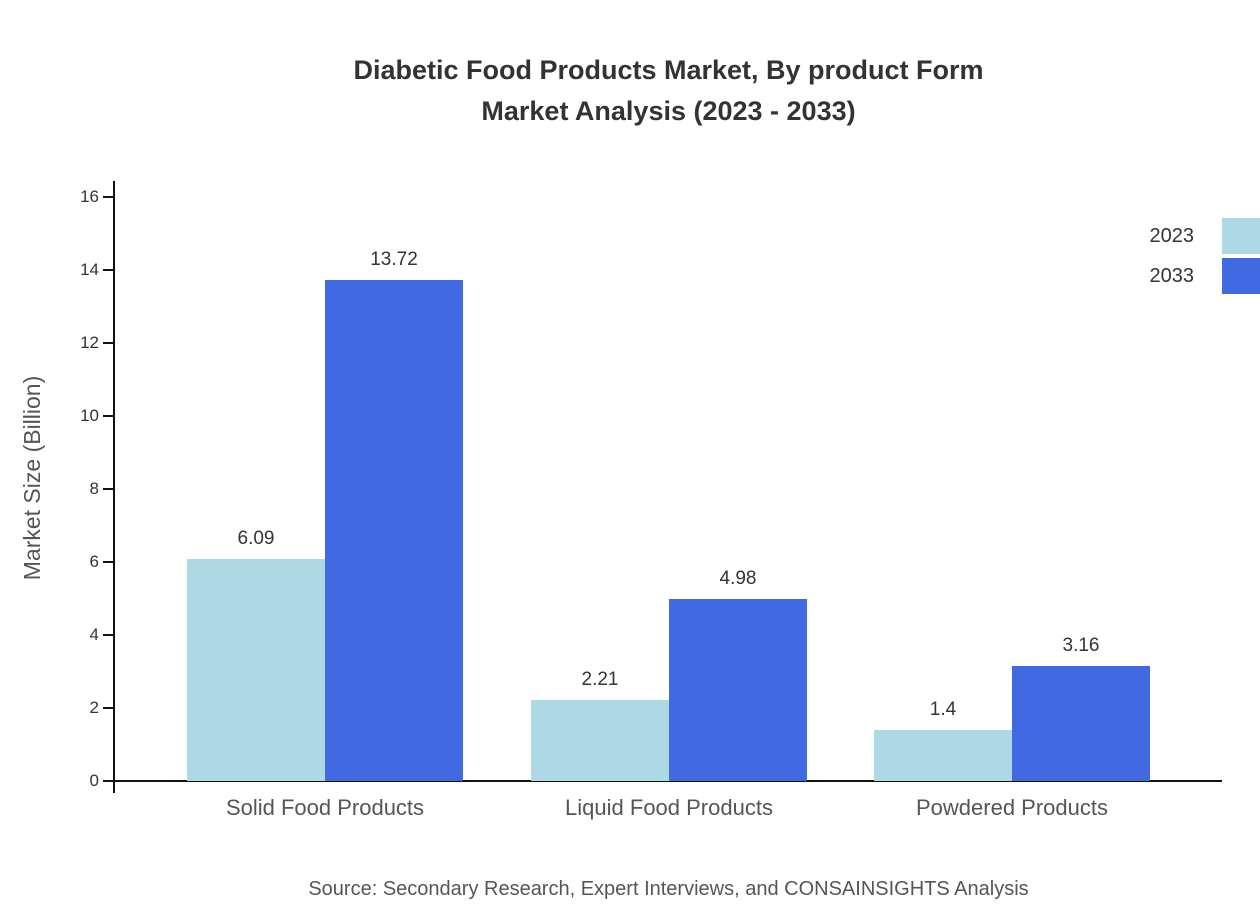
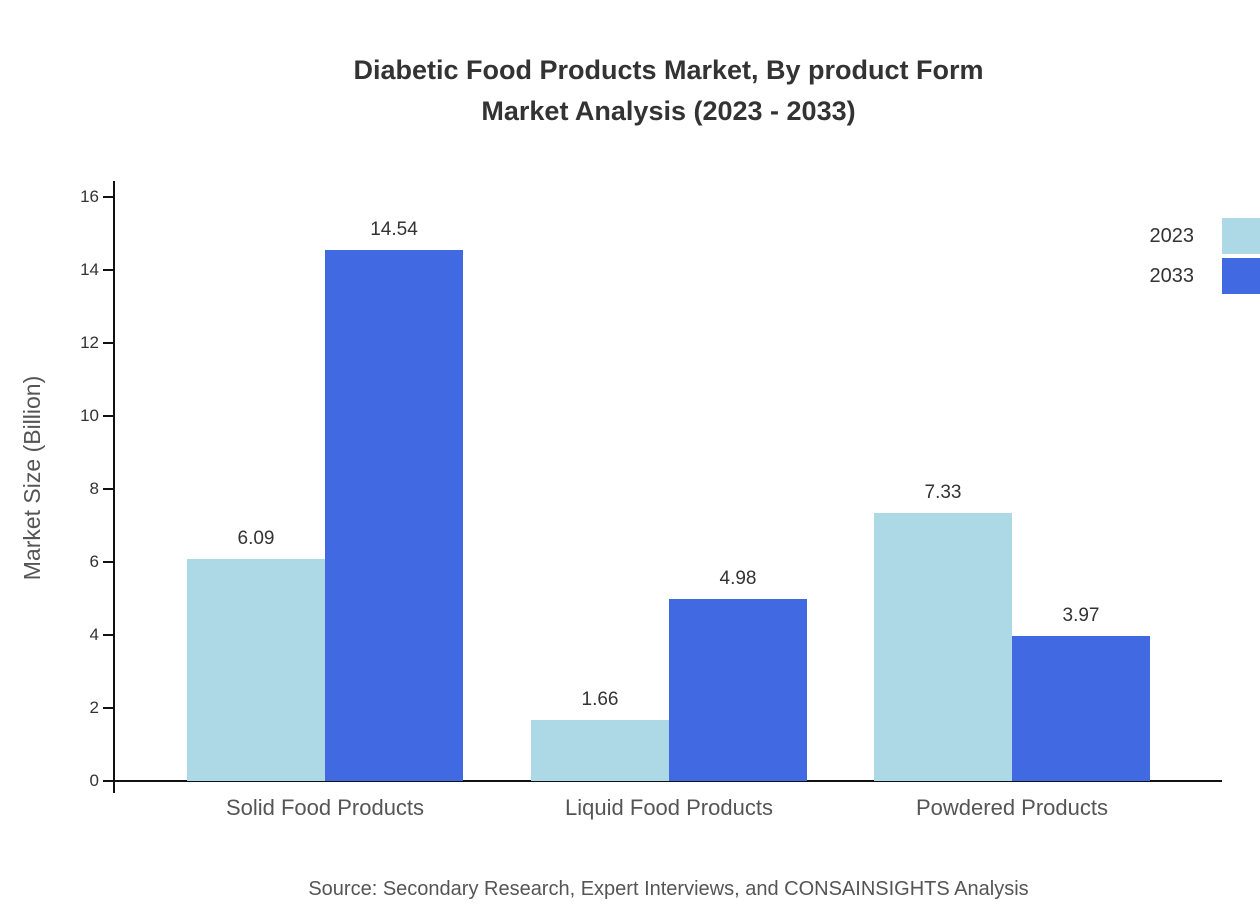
2033/Solid Food Products: 13.72 -> 14.54
2023/Liquid Food Products: 2.21 -> 1.66
2023/Powdered Products: 1.4 -> 7.33
2033/Powdered Products: 3.16 -> 3.97
